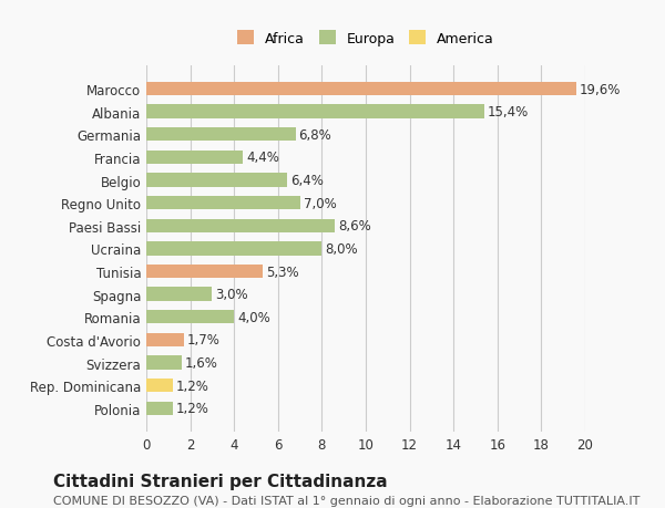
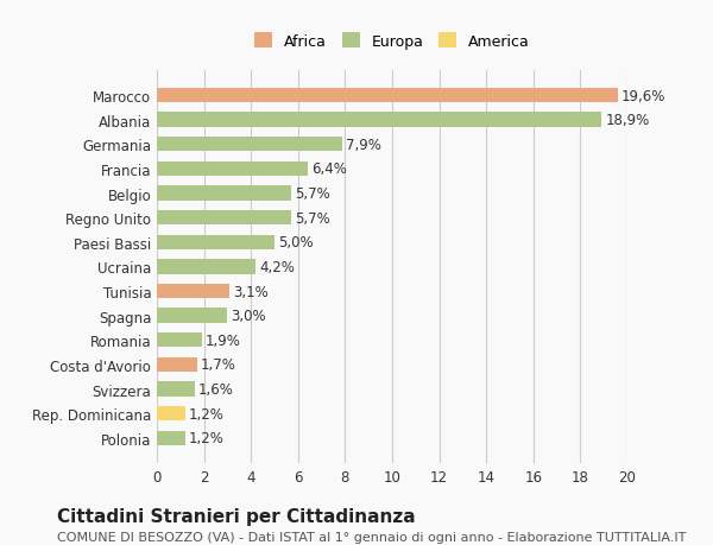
Albania: 15,4% -> 18,9%
Germania: 6,8% -> 7,9%
Francia: 4,4% -> 6,4%
Belgio: 6,4% -> 5,7%
Regno Unito: 7,0% -> 5,7%
Paesi Bassi: 8,6% -> 5,0%
Ucraina: 8,0% -> 4,2%
Tunisia: 5,3% -> 3,1%
Romania: 4,0% -> 1,9%
